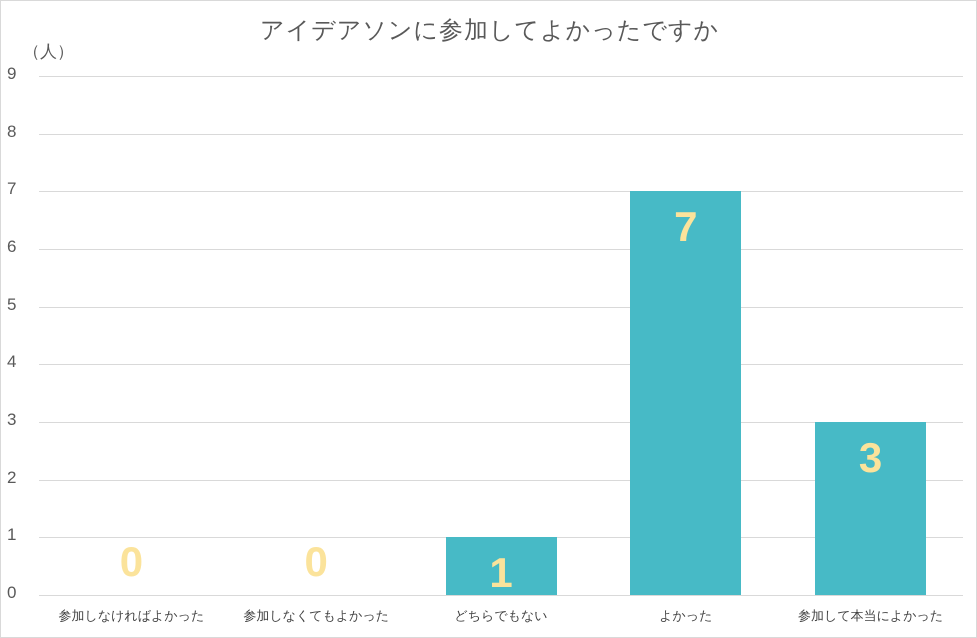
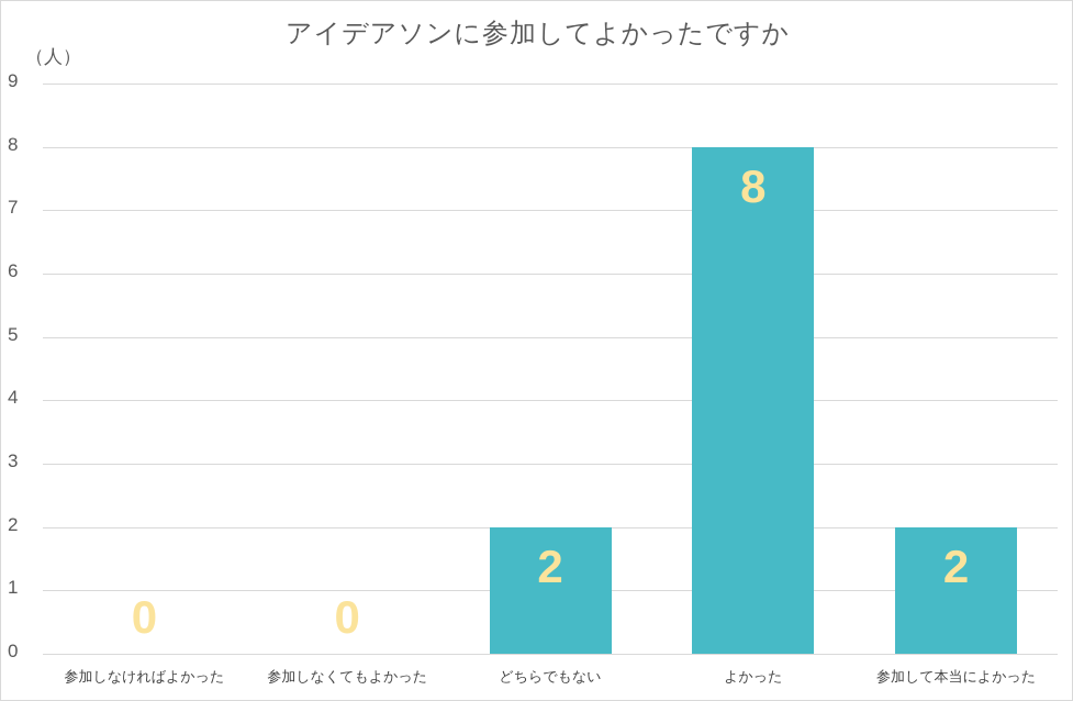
どちらでもない: 1 -> 2
よかった: 7 -> 8
参加して本当によかった: 3 -> 2
